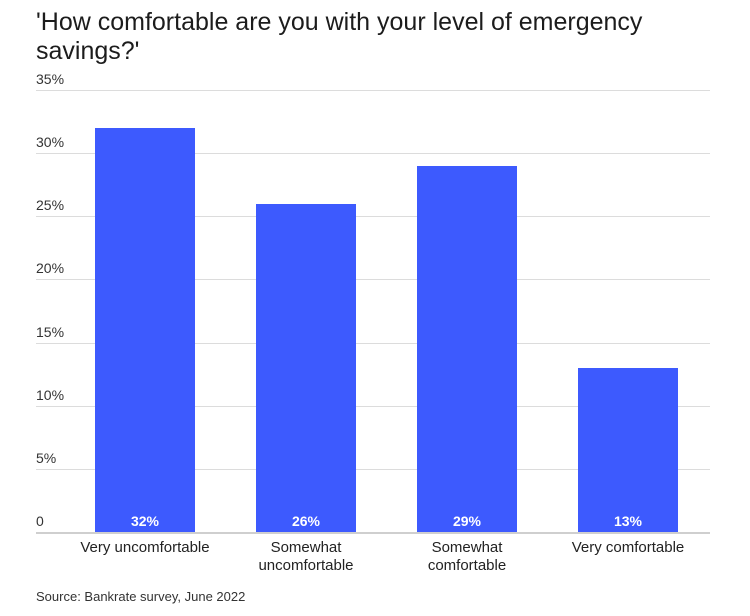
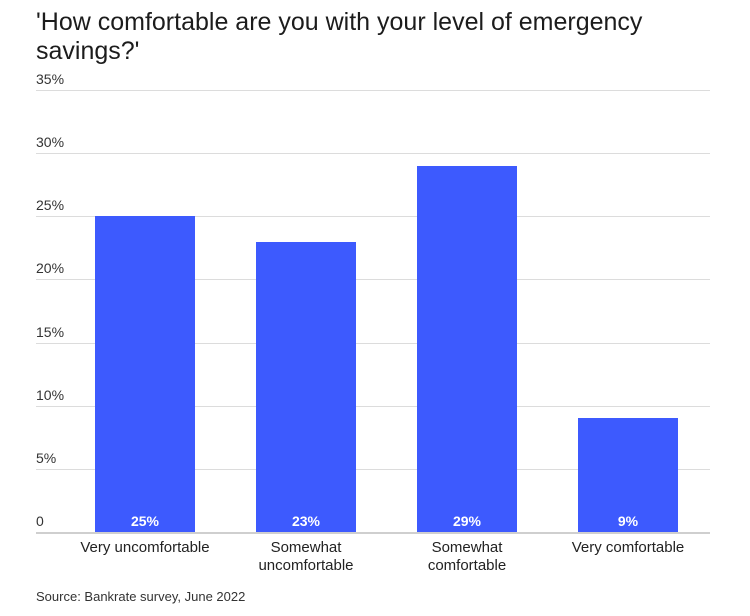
Very uncomfortable: 32% -> 25%
Somewhat uncomfortable: 26% -> 23%
Very comfortable: 13% -> 9%
